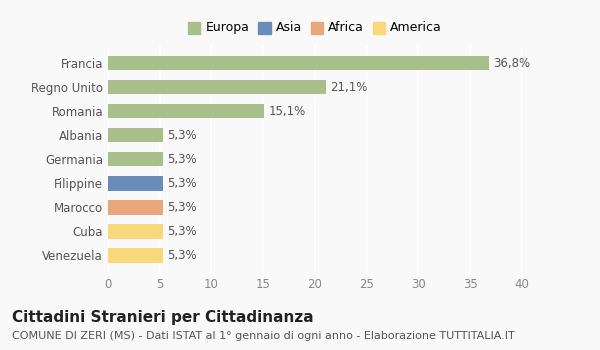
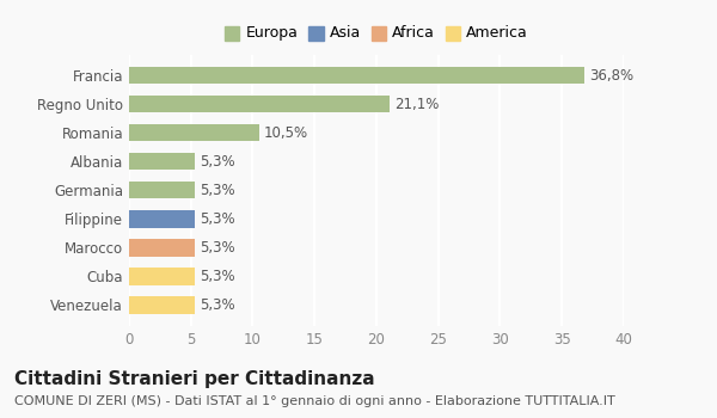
Romania: 15,1% -> 10,5%
